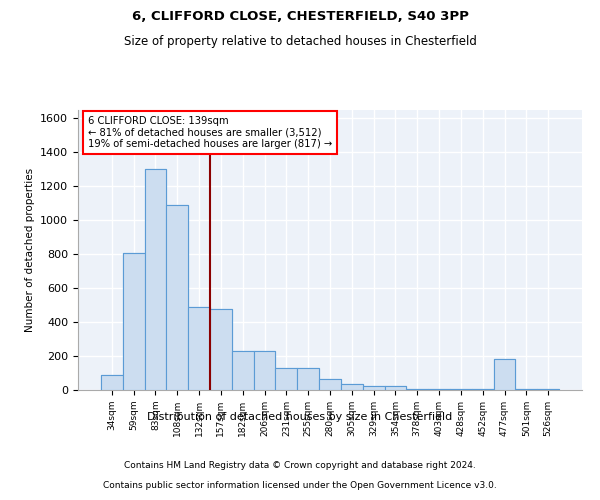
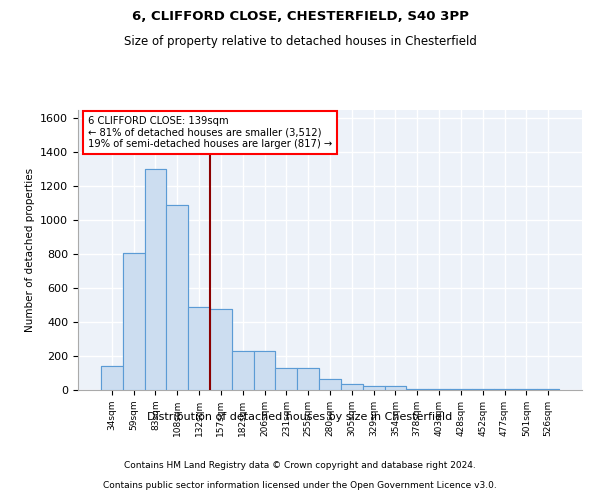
34sqm: 90 -> 140
477sqm: 180 -> 0
